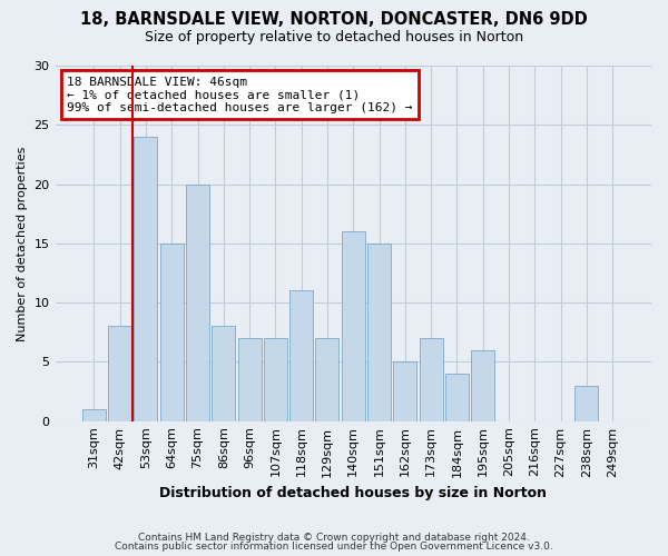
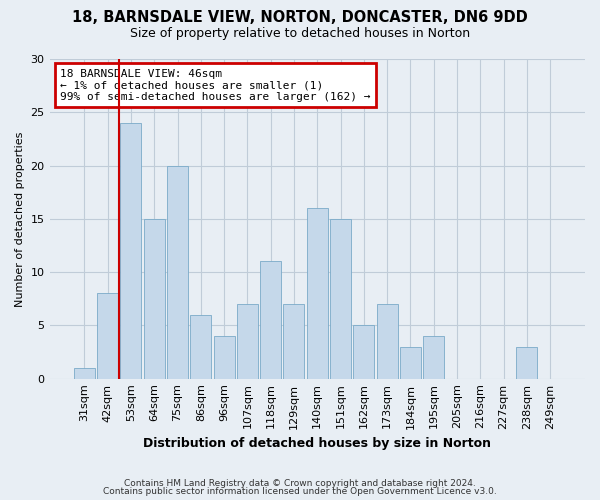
86sqm: 8 -> 6
96sqm: 7 -> 4
184sqm: 4 -> 3
195sqm: 6 -> 4
